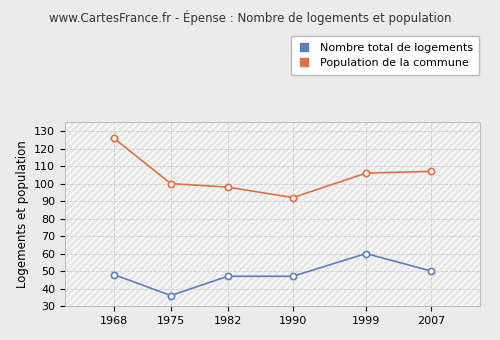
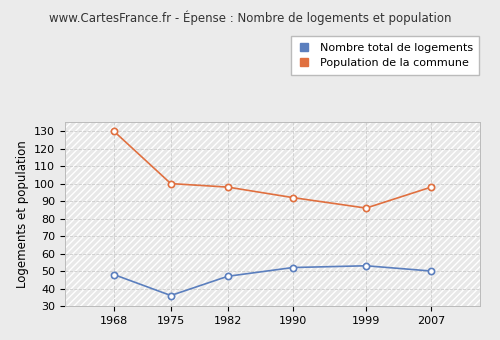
Population de la commune/1968: 126 -> 130
Nombre total de logements/1990: 47 -> 52
Nombre total de logements/1999: 60 -> 53
Population de la commune/1999: 106 -> 86
Population de la commune/2007: 107 -> 98
